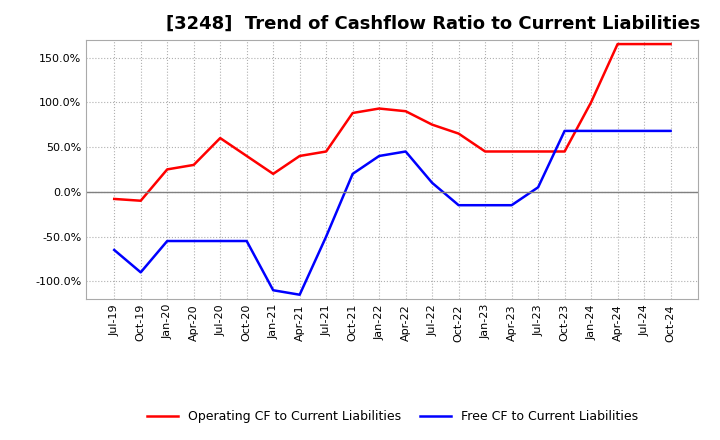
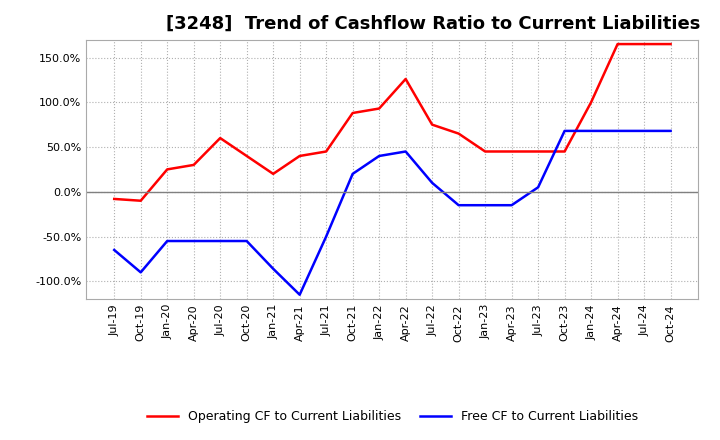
Free CF to Current Liabilities/Jan-21: -110% -> -86%
Operating CF to Current Liabilities/Apr-22: 90% -> 126%
